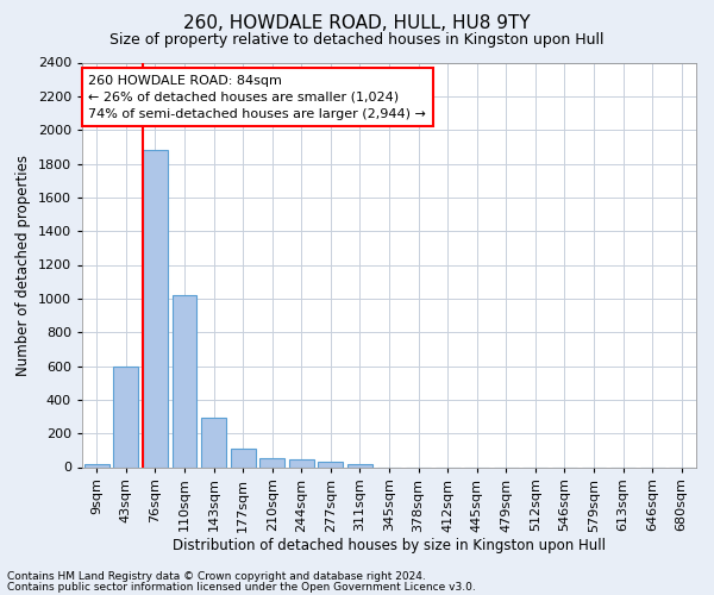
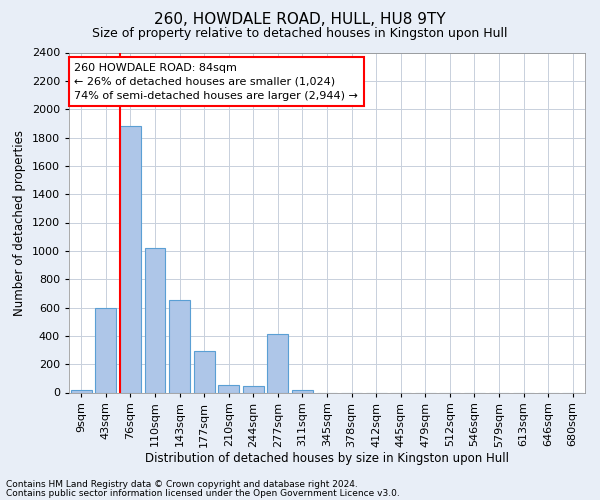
143sqm: 300 -> 650
177sqm: 110 -> 290
277sqm: 30 -> 410
